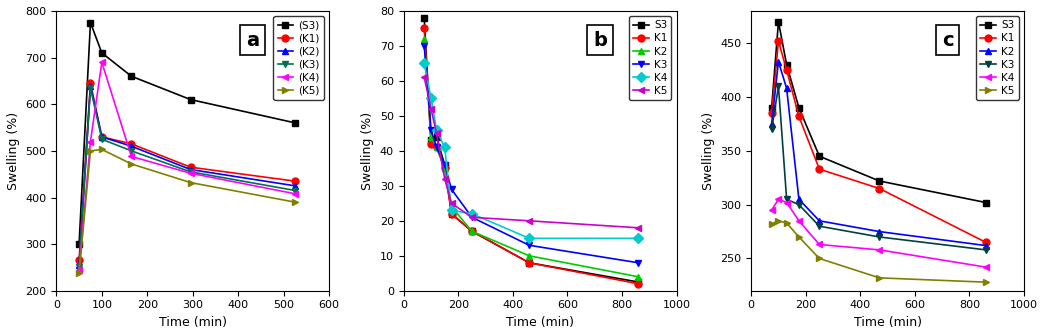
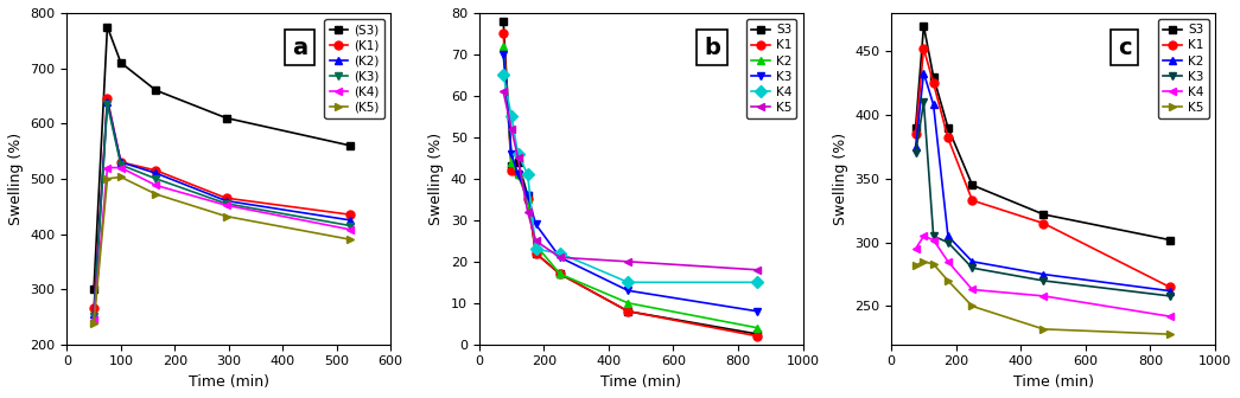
(K4)/100: 690 -> 520
